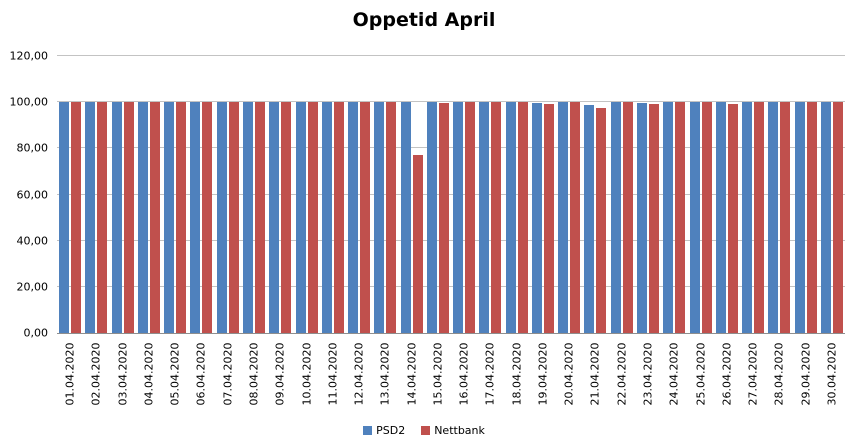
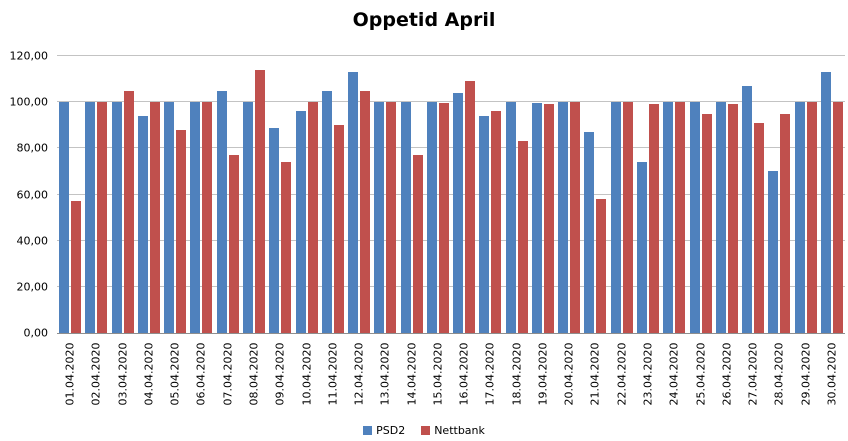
Nettbank/01.04.2020: 100 -> 57
Nettbank/03.04.2020: 100 -> 105
PSD2/04.04.2020: 100 -> 94
Nettbank/05.04.2020: 100 -> 88
PSD2/07.04.2020: 100 -> 105
Nettbank/07.04.2020: 100 -> 77
Nettbank/08.04.2020: 100 -> 114
PSD2/09.04.2020: 100 -> 89
Nettbank/09.04.2020: 100 -> 74
PSD2/10.04.2020: 100 -> 96
PSD2/11.04.2020: 100 -> 105
Nettbank/11.04.2020: 100 -> 90
PSD2/12.04.2020: 100 -> 113
Nettbank/12.04.2020: 100 -> 105
PSD2/16.04.2020: 100 -> 104
Nettbank/16.04.2020: 100 -> 109
PSD2/17.04.2020: 100 -> 94
Nettbank/17.04.2020: 100 -> 96
Nettbank/18.04.2020: 100 -> 83
PSD2/21.04.2020: 99 -> 87
Nettbank/21.04.2020: 98 -> 58
PSD2/23.04.2020: 100 -> 74
Nettbank/25.04.2020: 100 -> 95
PSD2/27.04.2020: 100 -> 107
Nettbank/27.04.2020: 100 -> 91
PSD2/28.04.2020: 100 -> 70
Nettbank/28.04.2020: 100 -> 95
PSD2/30.04.2020: 100 -> 113
